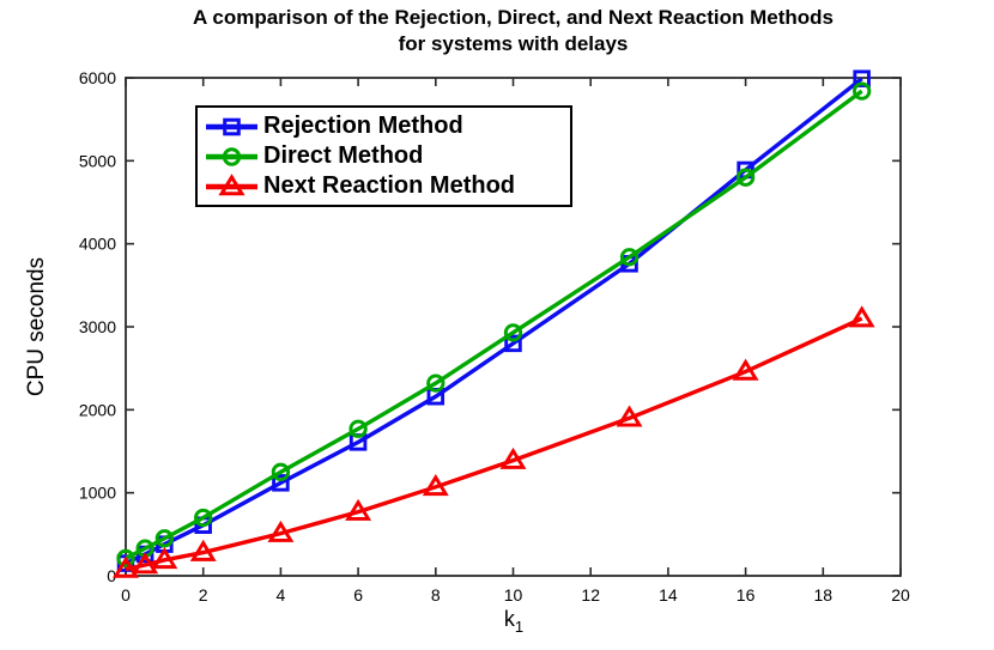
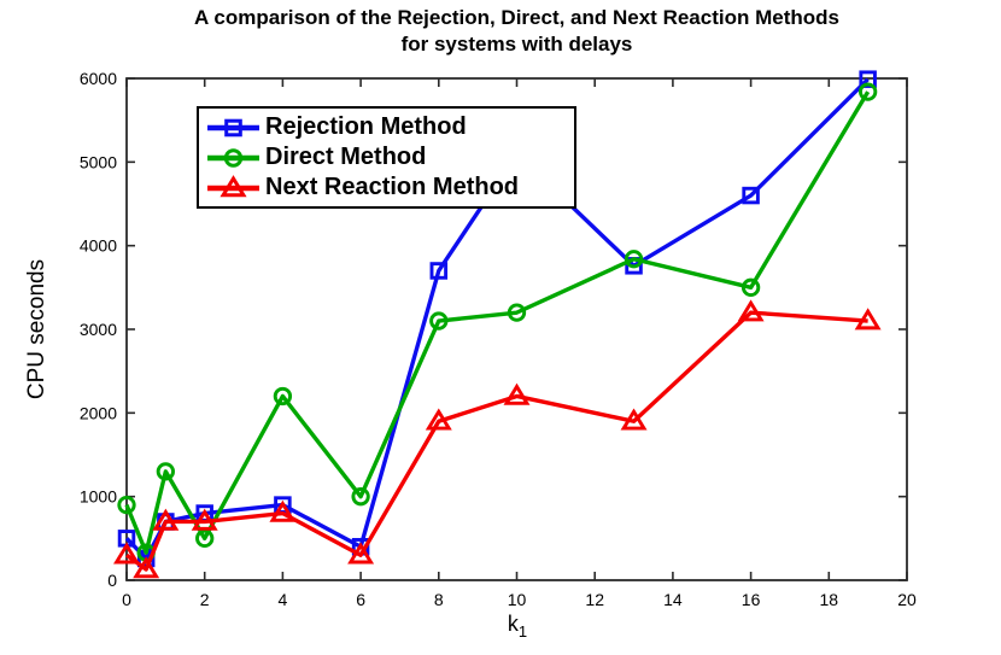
Rejection Method/0: 200 -> 500
Direct Method/0: 200 -> 900
Next Reaction Method/0: 100 -> 300
Rejection Method/1: 400 -> 700
Direct Method/1: 400 -> 1300
Next Reaction Method/1: 200 -> 700
Rejection Method/2: 600 -> 800
Direct Method/2: 700 -> 500
Next Reaction Method/2: 300 -> 700
Rejection Method/4: 1100 -> 900
Direct Method/4: 1200 -> 2200
Next Reaction Method/4: 500 -> 800
Rejection Method/6: 1600 -> 400
Direct Method/6: 1800 -> 1000
Next Reaction Method/6: 800 -> 300
Rejection Method/8: 2200 -> 3700
Direct Method/8: 2300 -> 3100
Next Reaction Method/8: 1100 -> 1900
Rejection Method/10: 2800 -> 5100
Direct Method/10: 2900 -> 3200
Next Reaction Method/10: 1400 -> 2200
Rejection Method/16: 4900 -> 4600
Direct Method/16: 4800 -> 3500
Next Reaction Method/16: 2500 -> 3200
